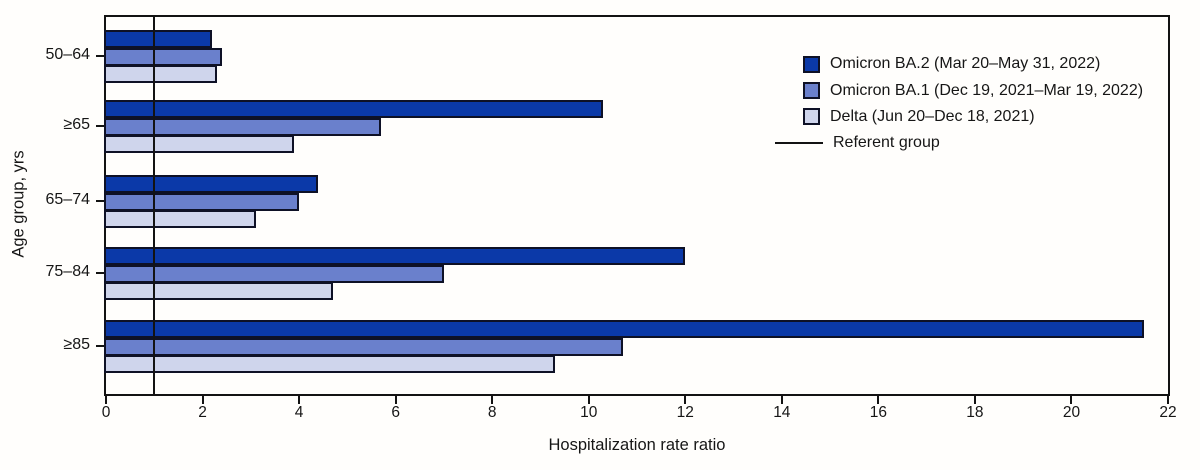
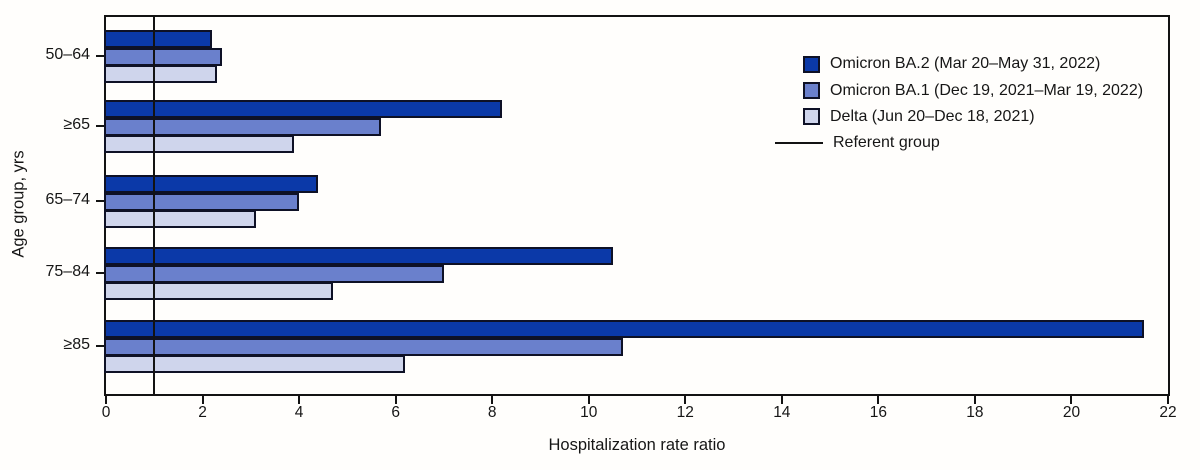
Omicron BA.2 (Mar 20–May 31, 2022)/≥65: 10.3 -> 8.2
Omicron BA.2 (Mar 20–May 31, 2022)/75–84: 12.0 -> 10.5
Delta (Jun 20–Dec 18, 2021)/≥85: 9.3 -> 6.2
